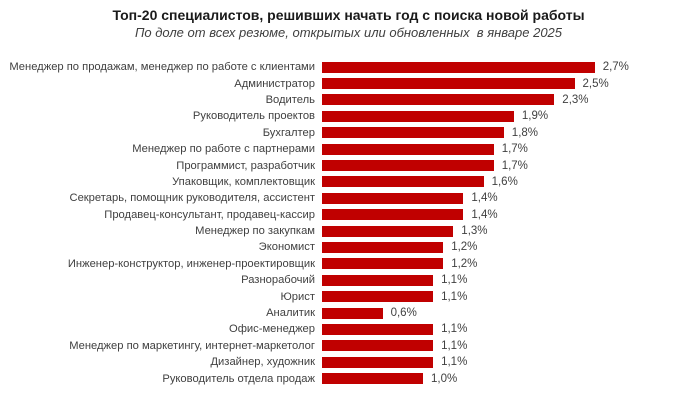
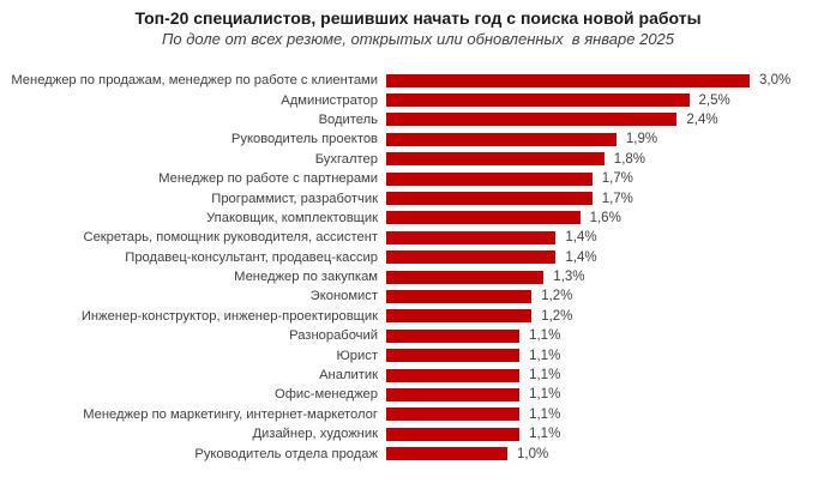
Менеджер по продажам, менеджер по работе с клиентами: 2,7% -> 3,0%
Водитель: 2,3% -> 2,4%
Аналитик: 0,6% -> 1,1%
